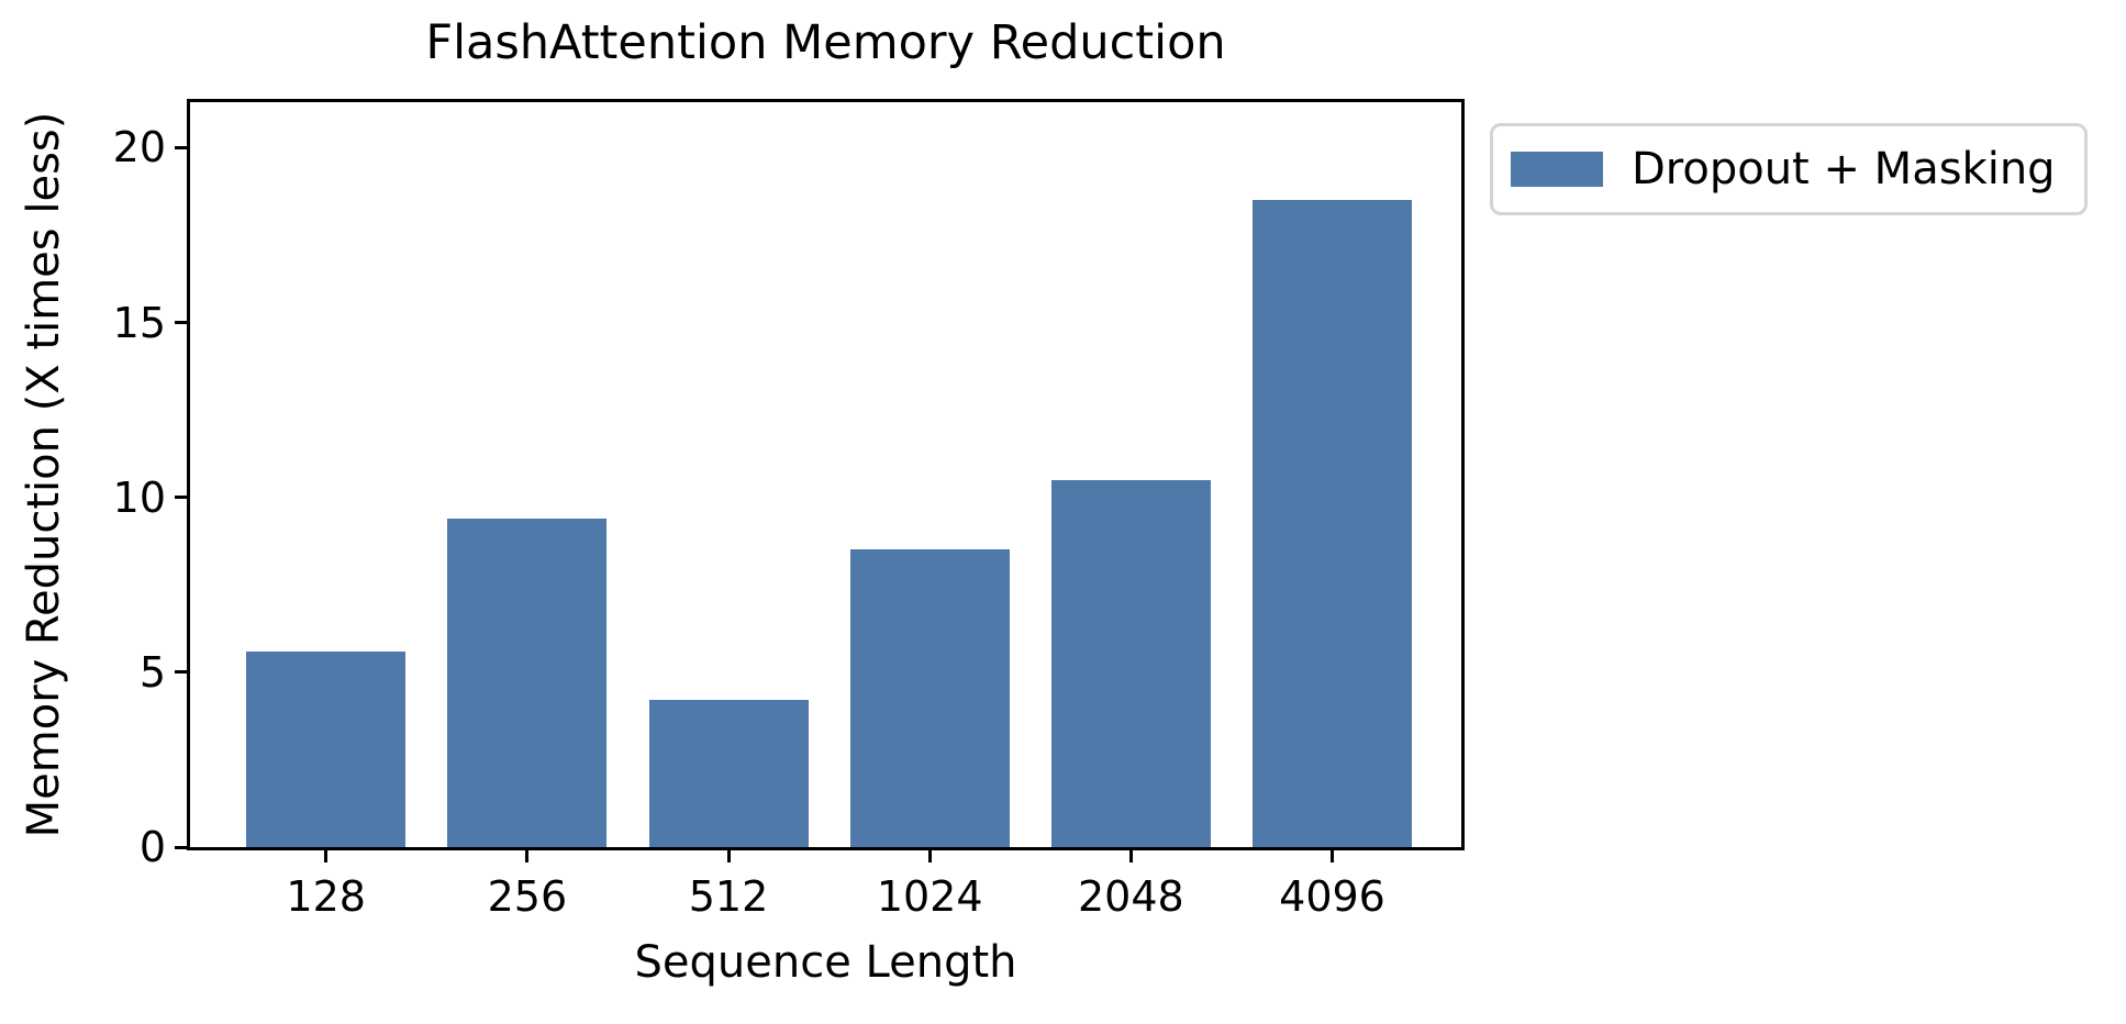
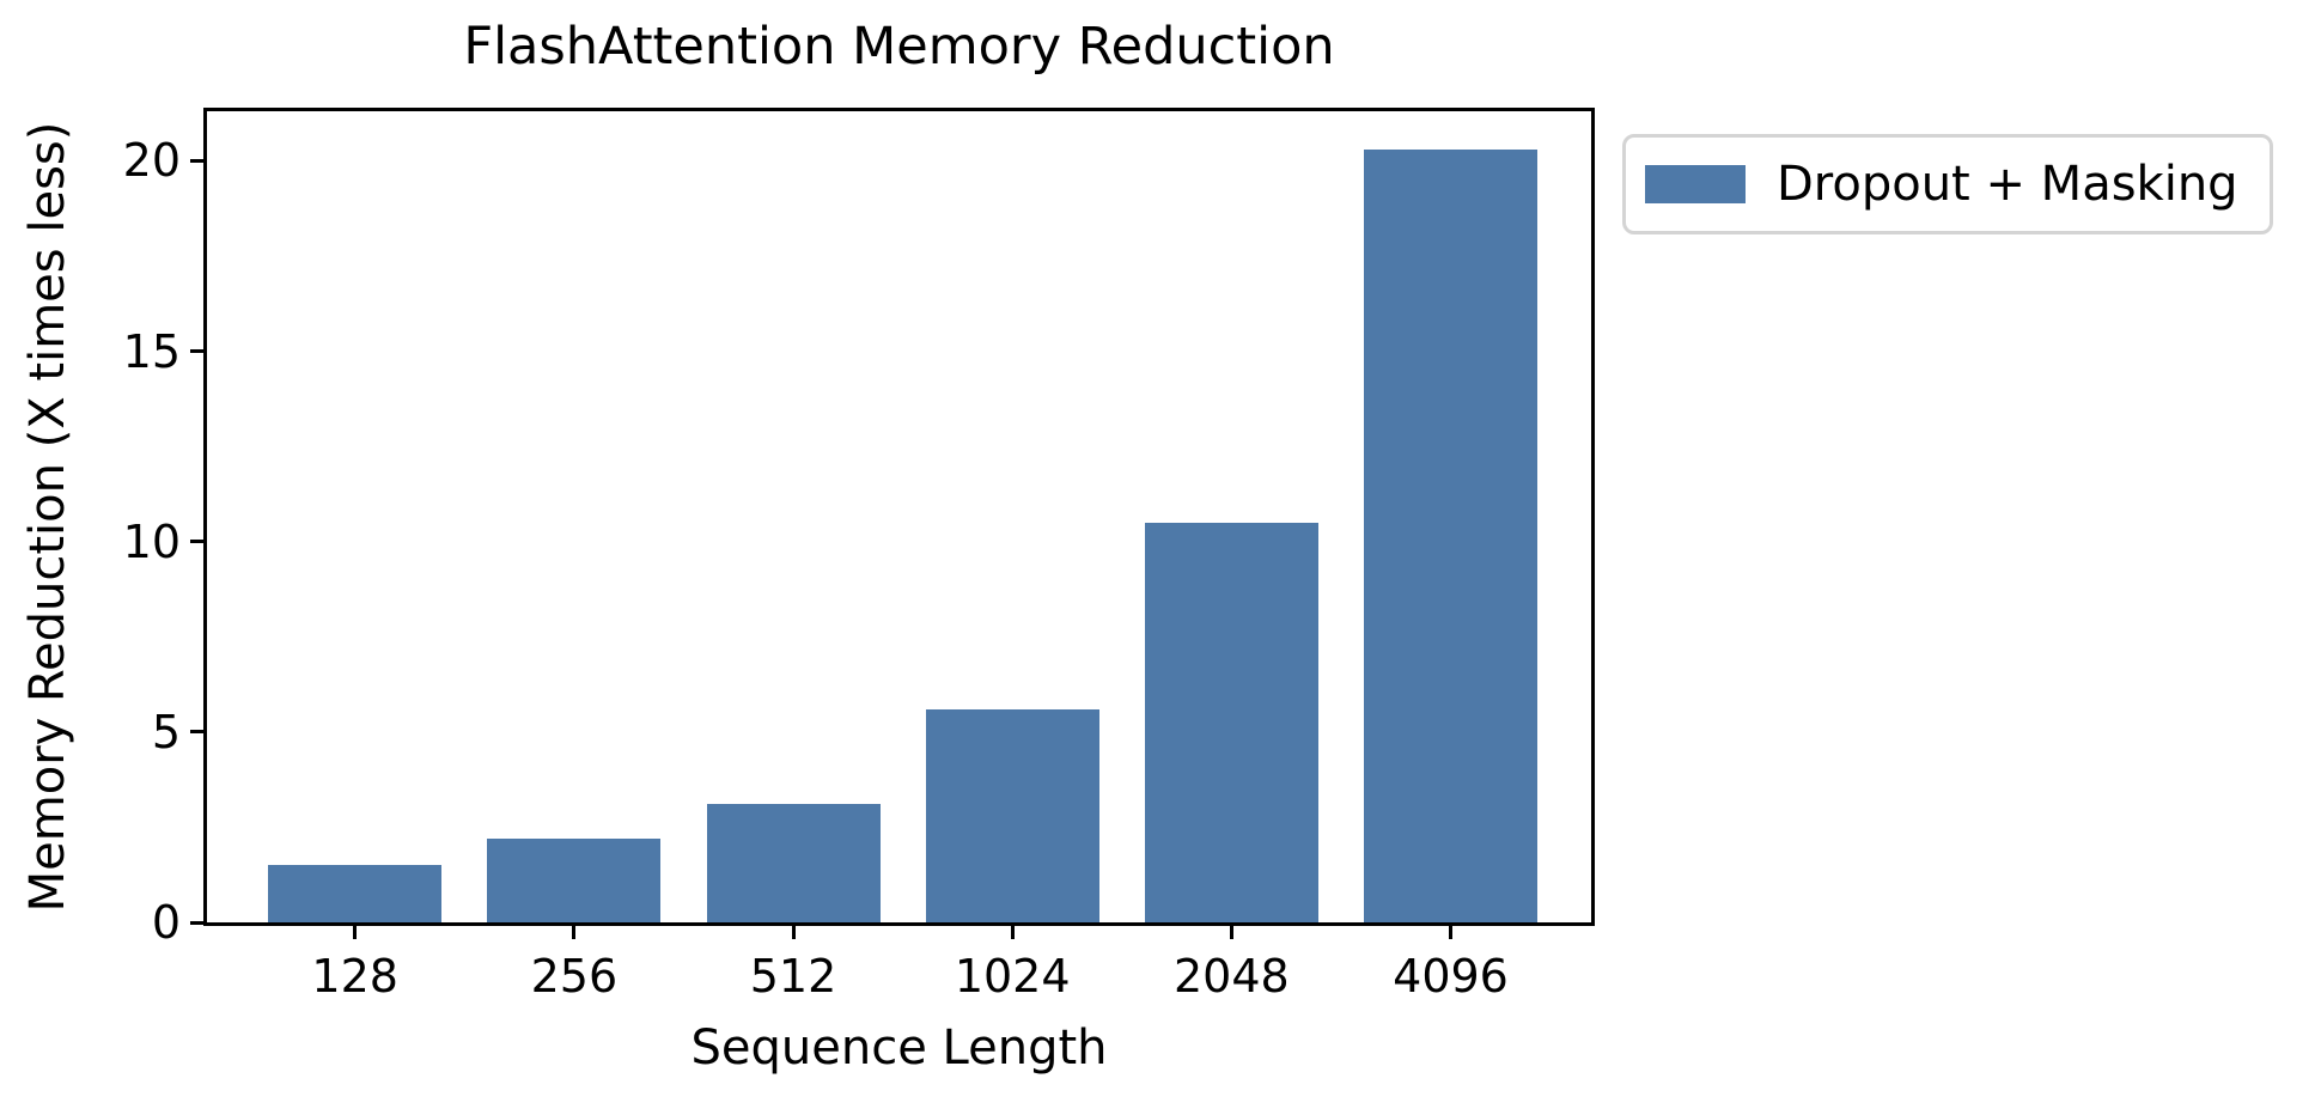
128: 5.6 -> 1.5
256: 9.4 -> 2.2
512: 4.2 -> 3.1
1024: 8.5 -> 5.6
4096: 18.5 -> 20.3
